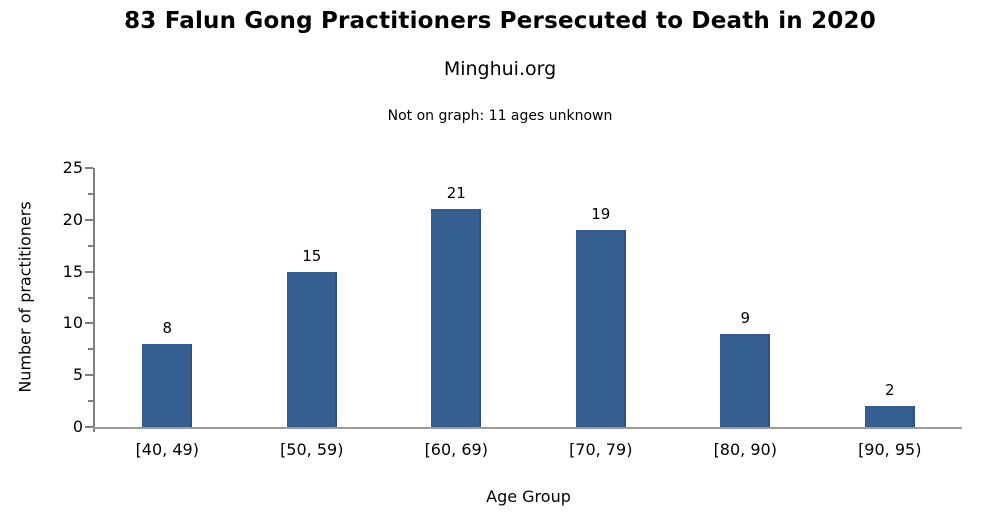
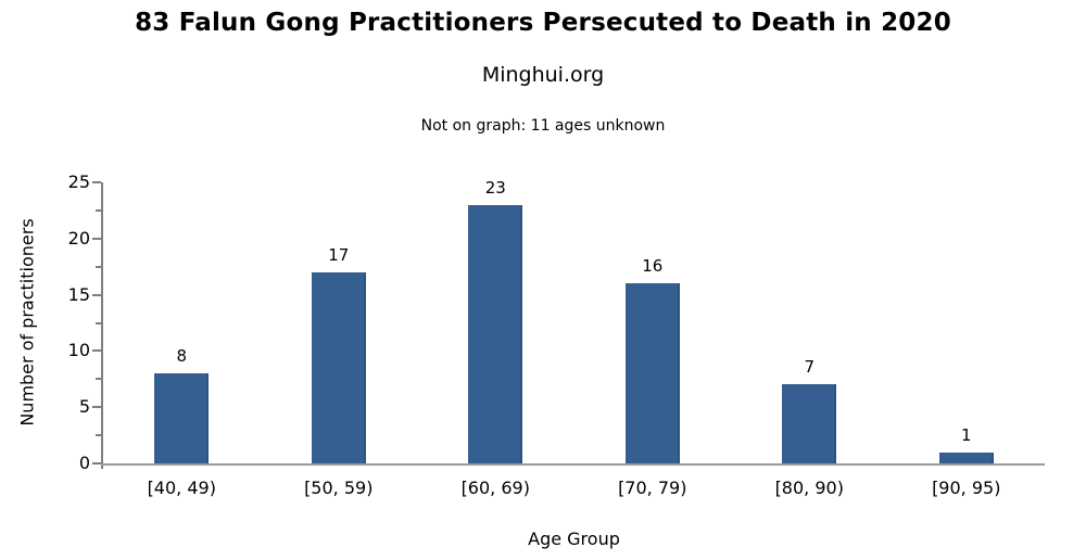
[50, 59): 15 -> 17
[60, 69): 21 -> 23
[70, 79): 19 -> 16
[80, 90): 9 -> 7
[90, 95): 2 -> 1
